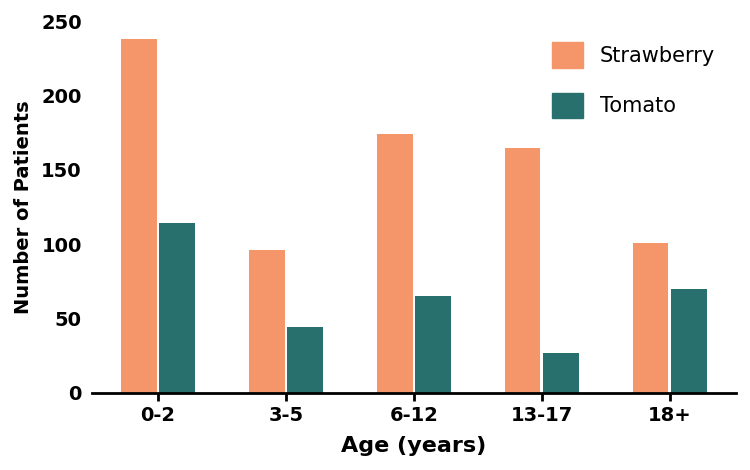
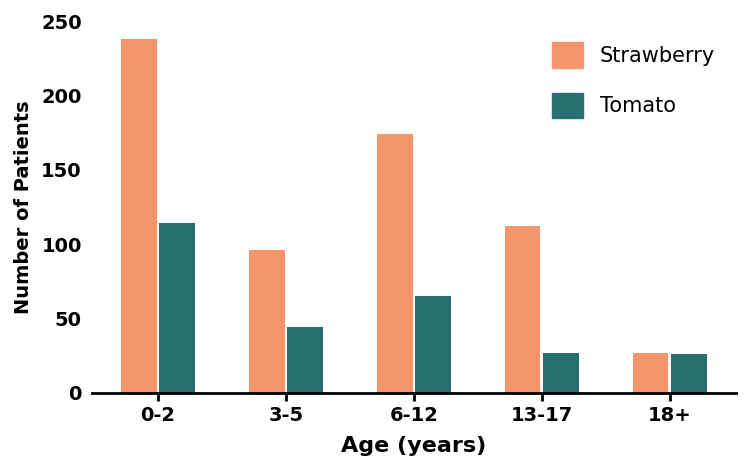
Strawberry/13-17: 165 -> 112
Strawberry/18+: 101 -> 27
Tomato/18+: 70 -> 26
